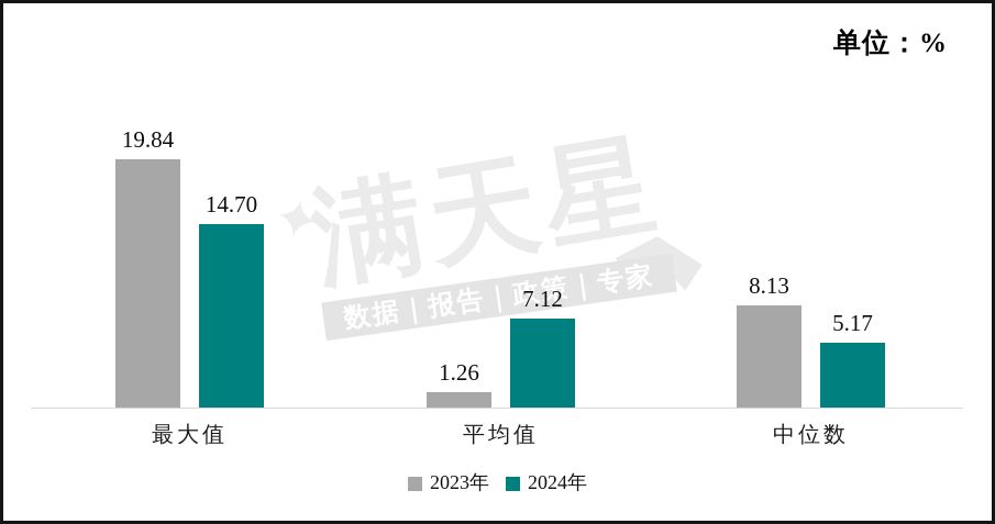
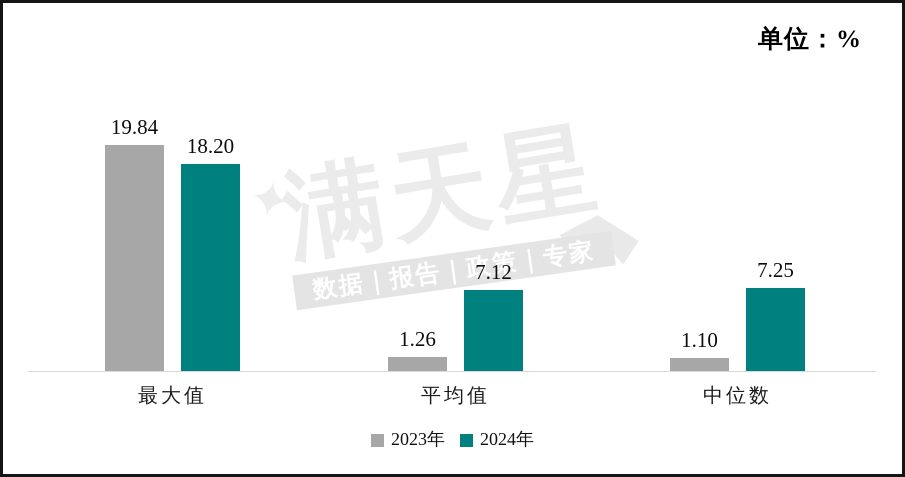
2024年/最大值: 14.70 -> 18.20
2023年/中位数: 8.13 -> 1.10
2024年/中位数: 5.17 -> 7.25
